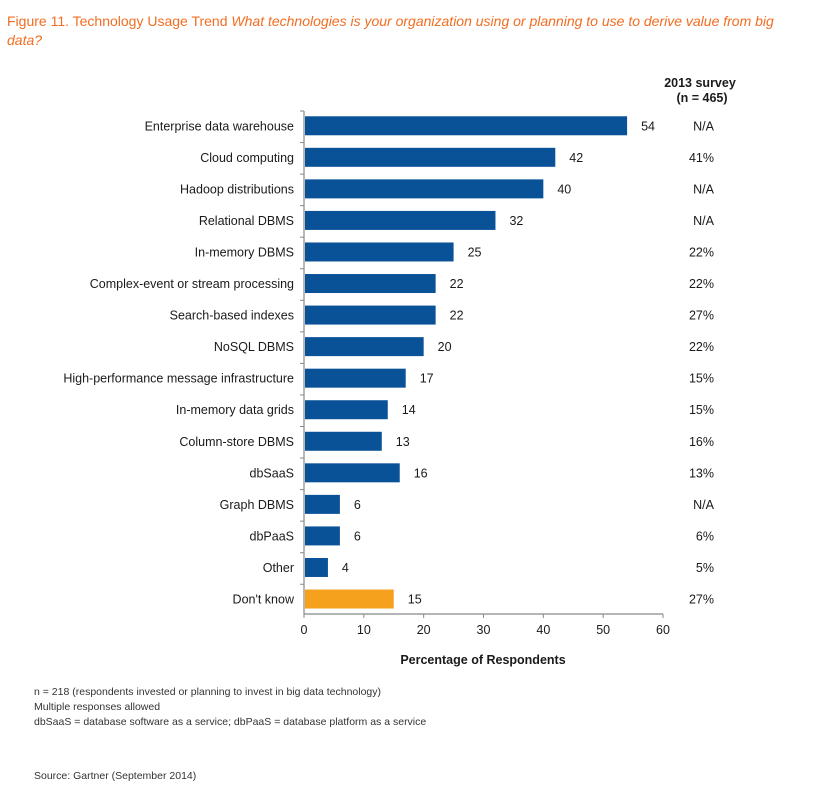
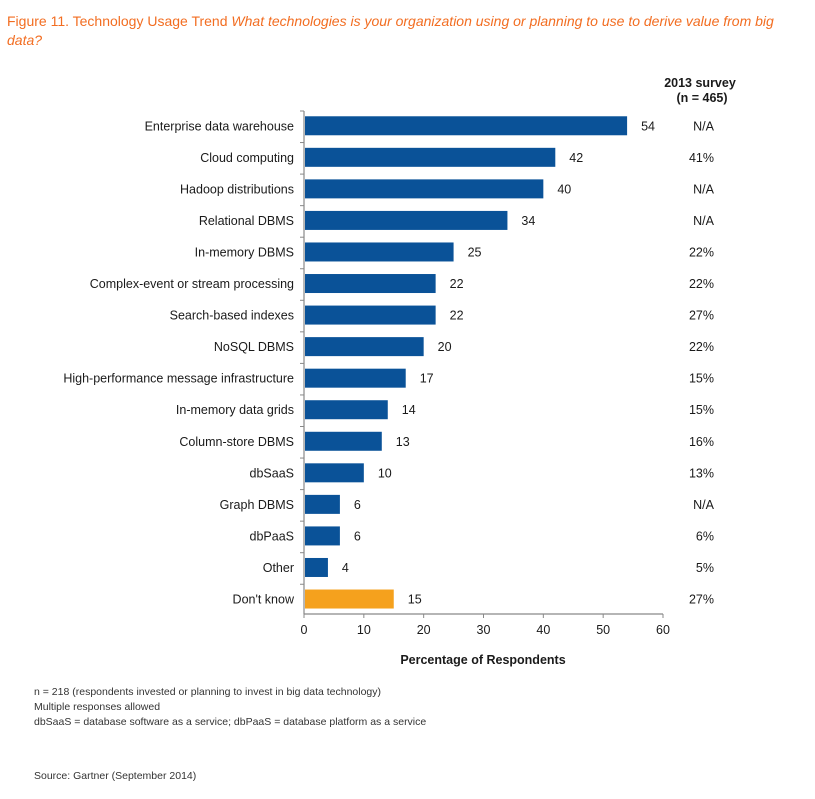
Relational DBMS: 32 -> 34
dbSaaS: 16 -> 10
